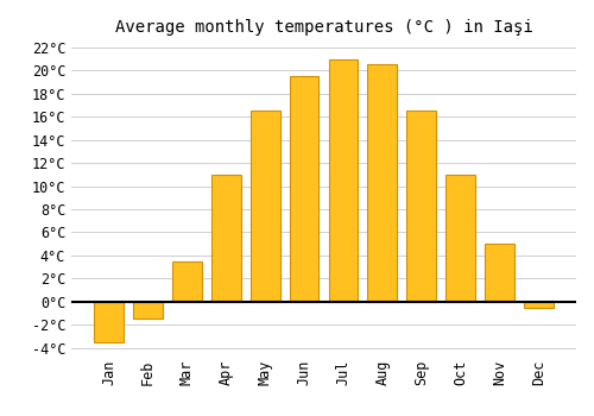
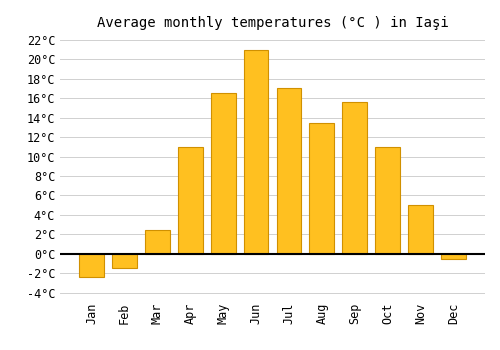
Jan: -3.5°C -> -2.4°C
Mar: 3.5°C -> 2.4°C
Jun: 19.5°C -> 21.0°C
Jul: 21.0°C -> 17.0°C
Aug: 20.5°C -> 13.4°C
Sep: 16.5°C -> 15.6°C
